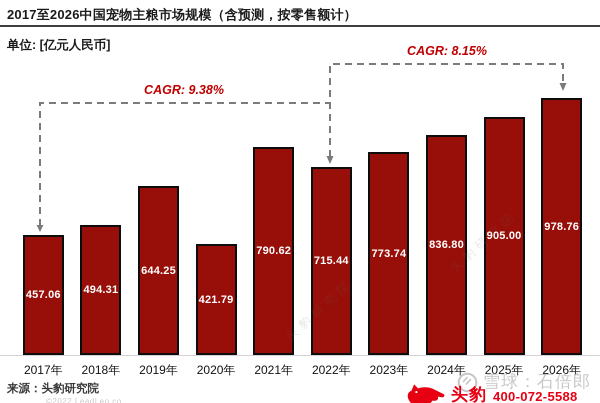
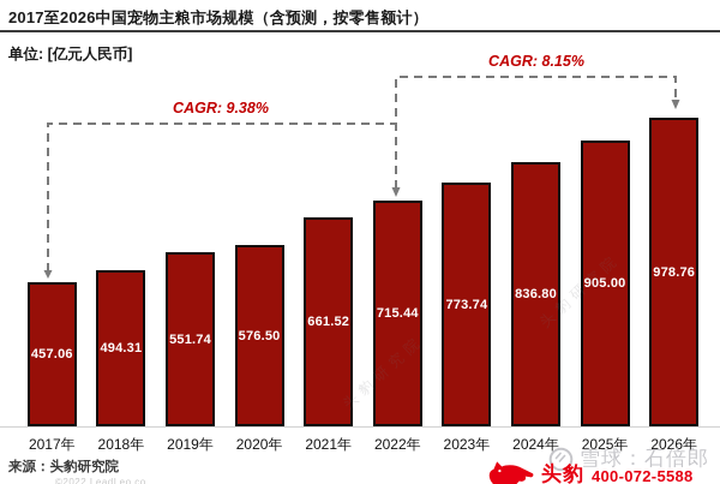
2019年: 644.25 -> 551.74
2020年: 421.79 -> 576.50
2021年: 790.62 -> 661.52
